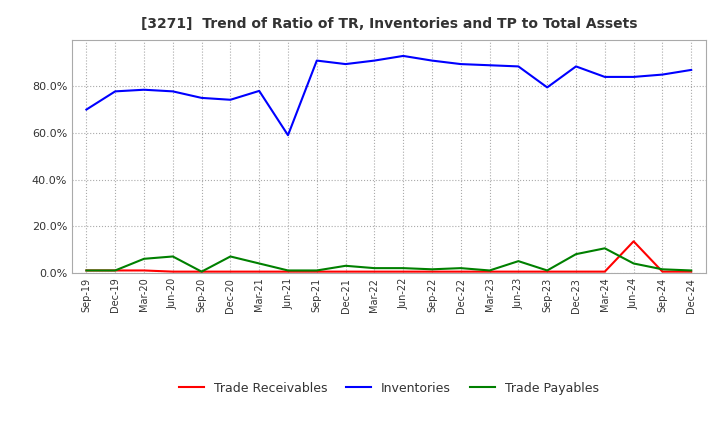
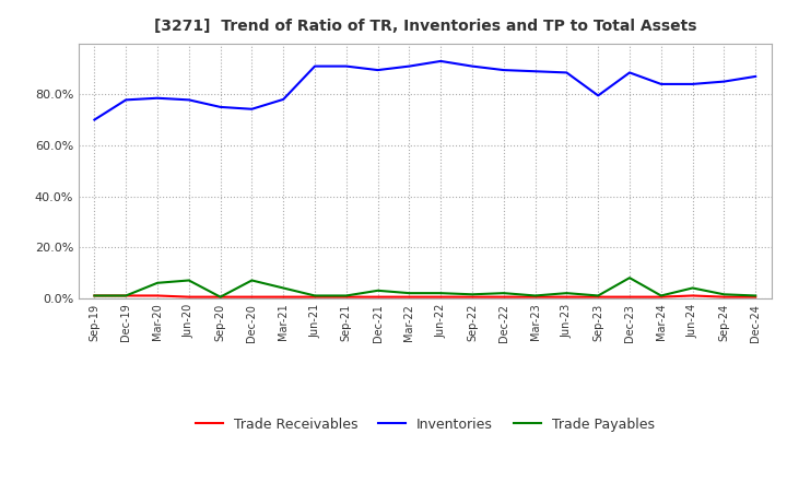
Inventories/Jun-21: 59.0% -> 91.0%
Trade Payables/Jun-23: 5.0% -> 2.0%
Trade Payables/Mar-24: 10.5% -> 1.0%
Trade Receivables/Jun-24: 13.5% -> 1.0%
